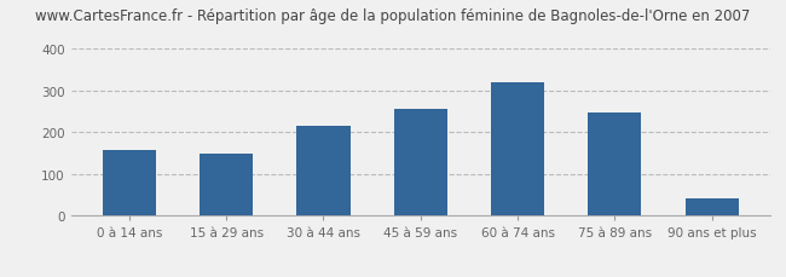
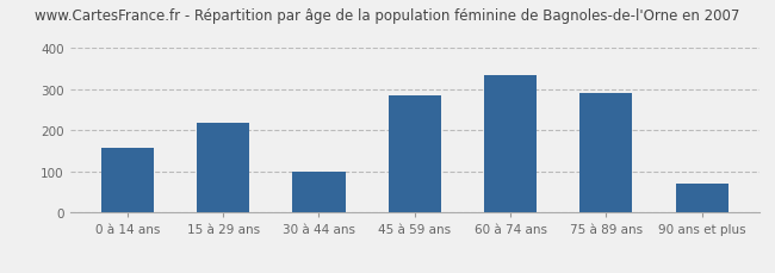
15 à 29 ans: 149 -> 220
30 à 44 ans: 217 -> 100
45 à 59 ans: 255 -> 285
60 à 74 ans: 320 -> 335
75 à 89 ans: 248 -> 290
90 ans et plus: 42 -> 70
